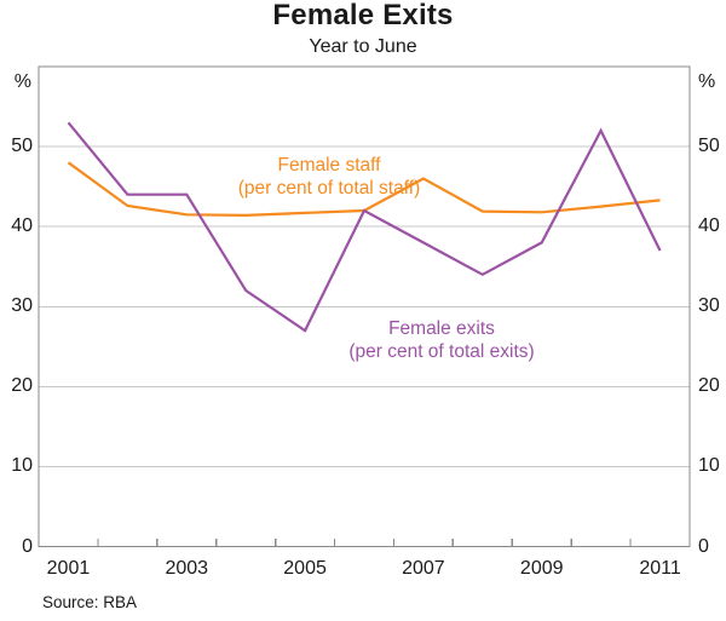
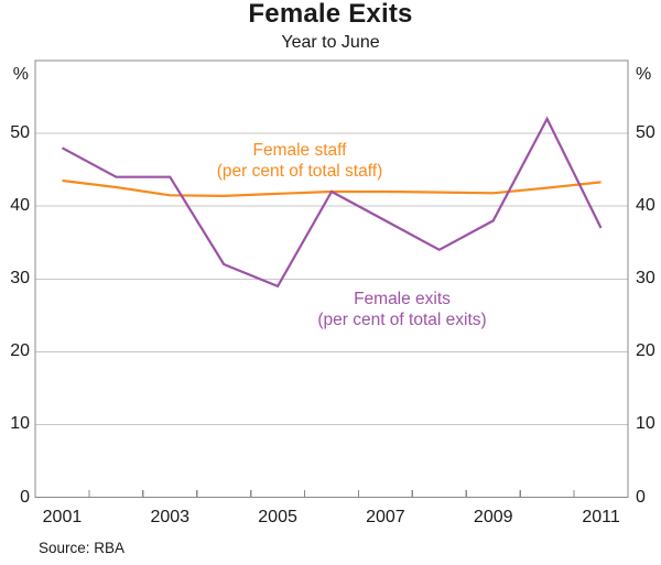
Female staff (per cent of total staff)/2001: 48 -> 44
Female exits (per cent of total exits)/2001: 53 -> 48
Female exits (per cent of total exits)/2005: 27 -> 29
Female staff (per cent of total staff)/2007: 46 -> 42
